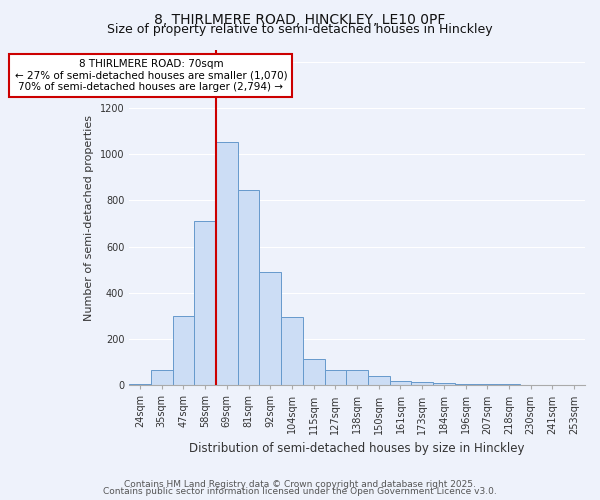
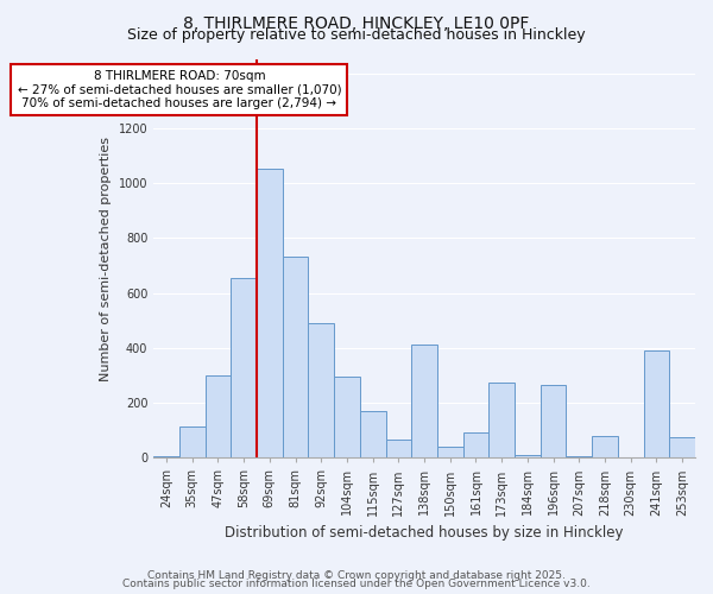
35sqm: 65 -> 115
58sqm: 710 -> 655
81sqm: 845 -> 730
115sqm: 115 -> 170
138sqm: 65 -> 410
161sqm: 20 -> 90
173sqm: 15 -> 275
196sqm: 5 -> 265
218sqm: 5 -> 80
241sqm: 3 -> 390
253sqm: 3 -> 75
